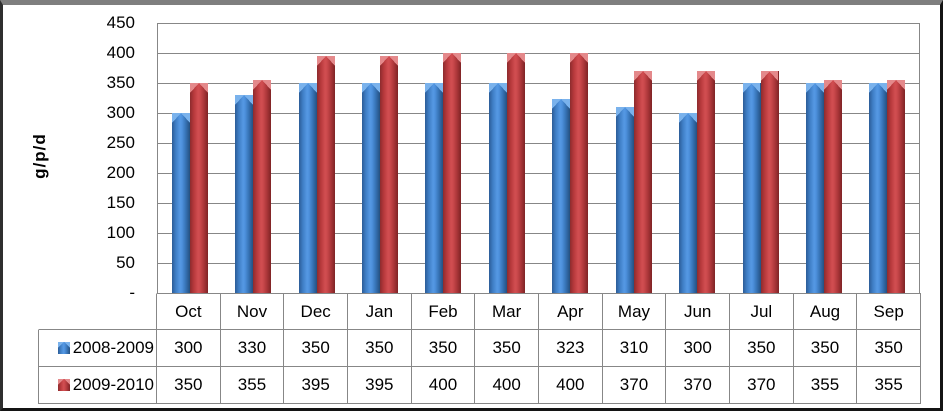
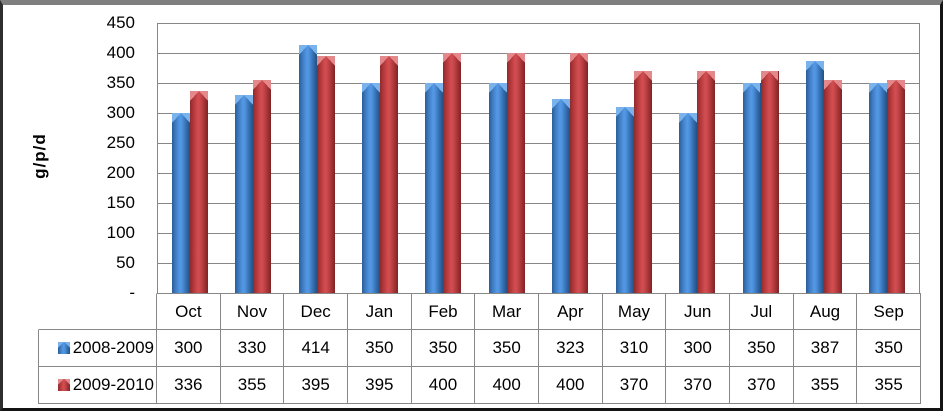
2009-2010/Oct: 350 -> 336
2008-2009/Dec: 350 -> 414
2008-2009/Aug: 350 -> 387
